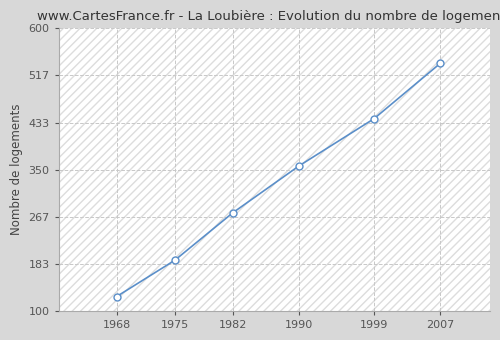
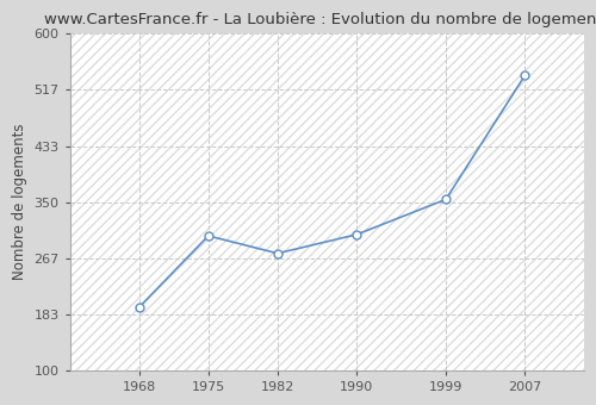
1968: 126 -> 194
1975: 190 -> 300
1990: 357 -> 302
1999: 440 -> 354
